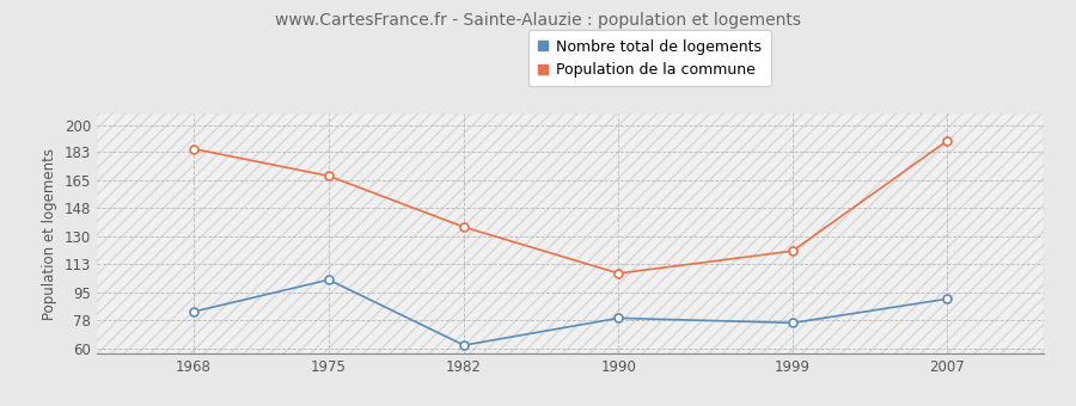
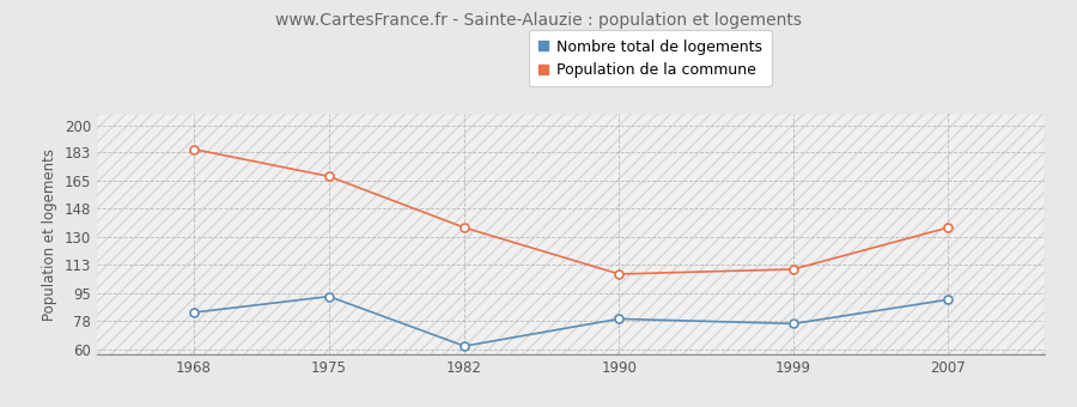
Nombre total de logements/1975: 103 -> 93
Population de la commune/1999: 121 -> 110
Population de la commune/2007: 190 -> 136
